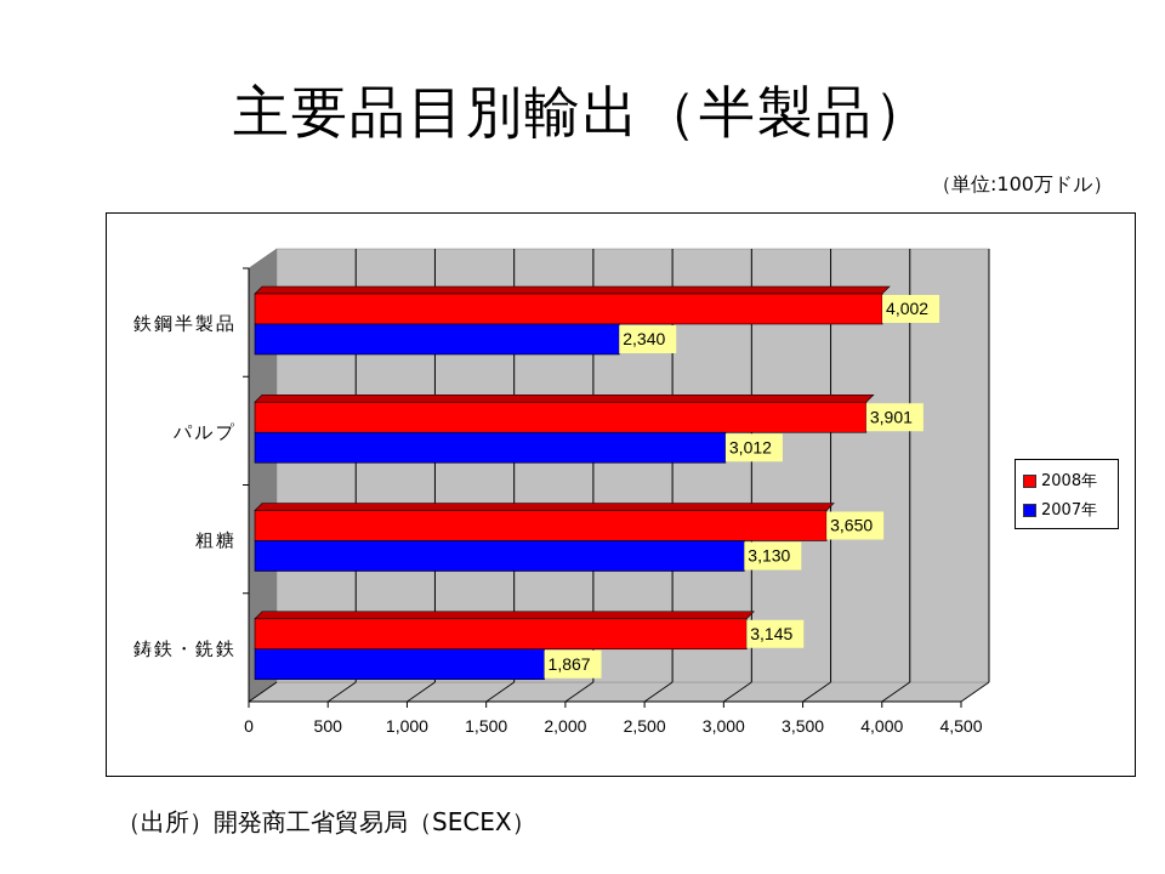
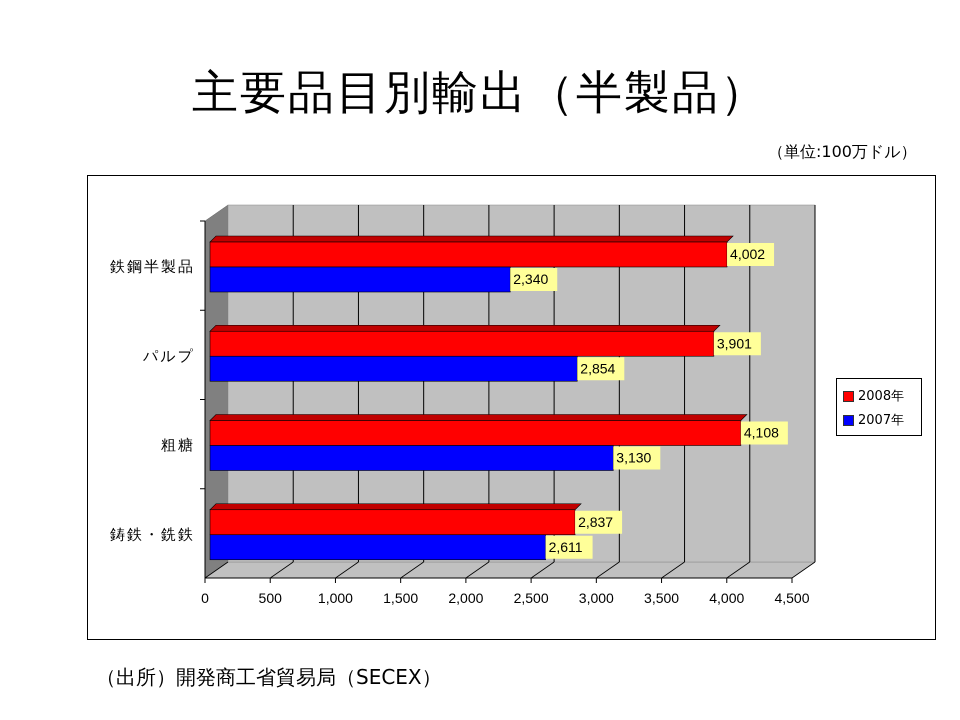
2007年/パルプ: 3,012 -> 2,854
2008年/粗糖: 3,650 -> 4,108
2008年/鋳鉄・銑鉄: 3,145 -> 2,837
2007年/鋳鉄・銑鉄: 1,867 -> 2,611
